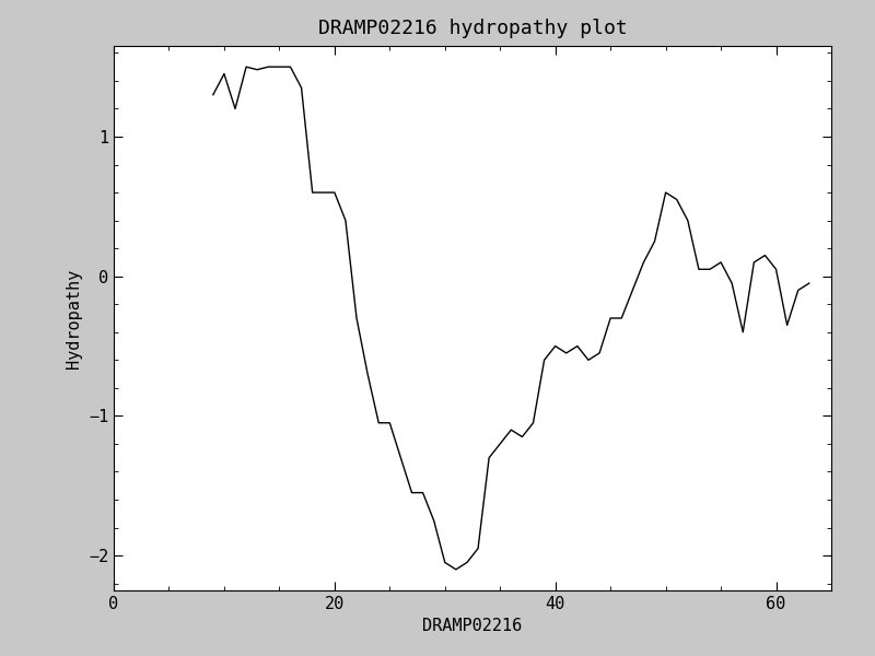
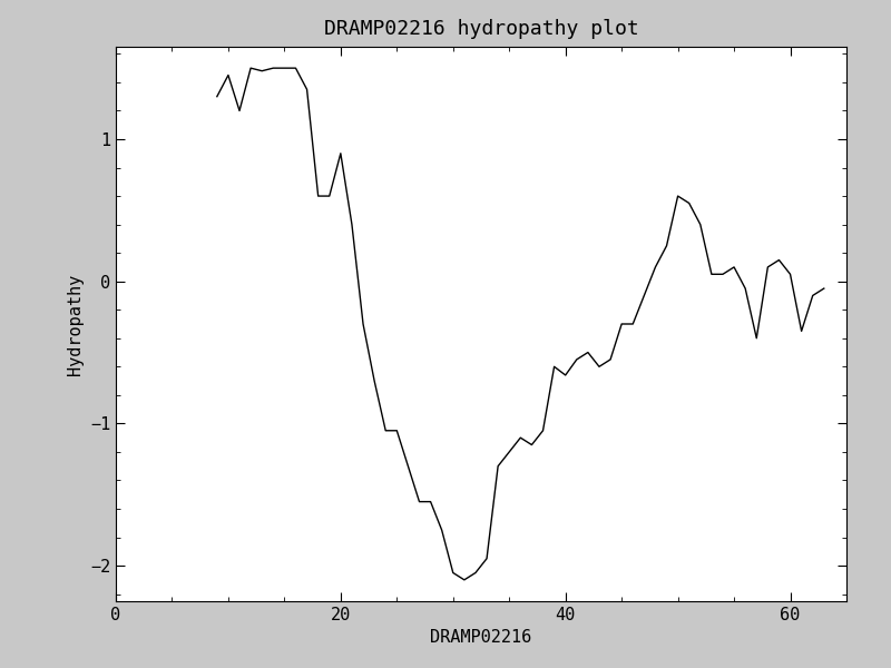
20: 0.60 -> 0.90
40: -0.50 -> -0.66
